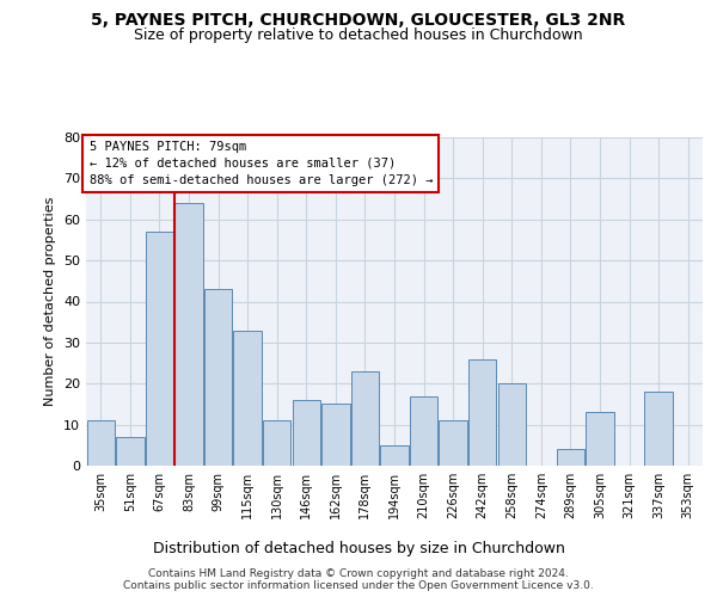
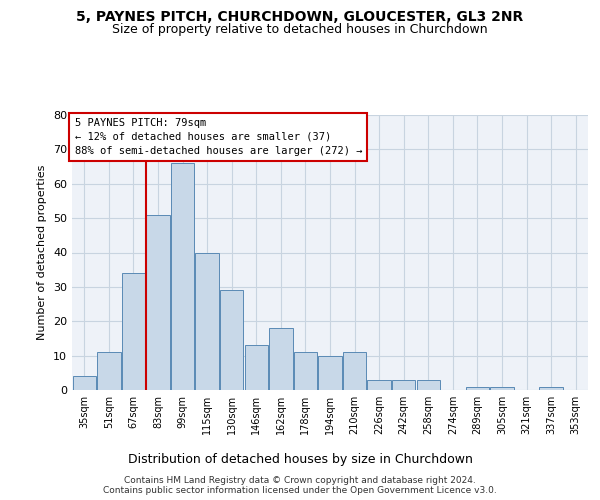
35sqm: 11 -> 4
51sqm: 7 -> 11
67sqm: 57 -> 34
83sqm: 64 -> 51
99sqm: 43 -> 66
115sqm: 33 -> 40
130sqm: 11 -> 29
146sqm: 16 -> 13
162sqm: 15 -> 18
178sqm: 23 -> 11
194sqm: 5 -> 10
210sqm: 17 -> 11
226sqm: 11 -> 3
242sqm: 26 -> 3
258sqm: 20 -> 3
289sqm: 4 -> 1
305sqm: 13 -> 1
337sqm: 18 -> 1
